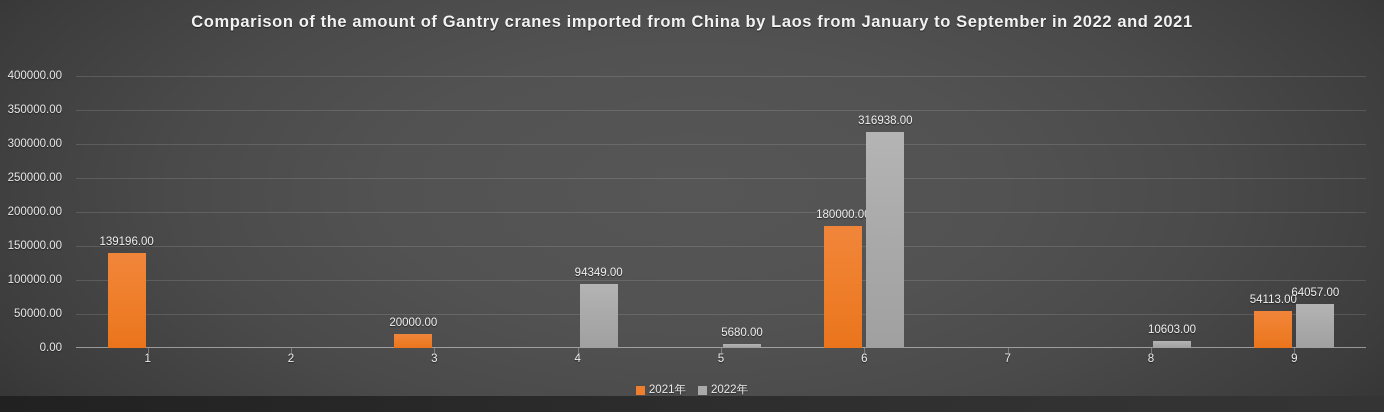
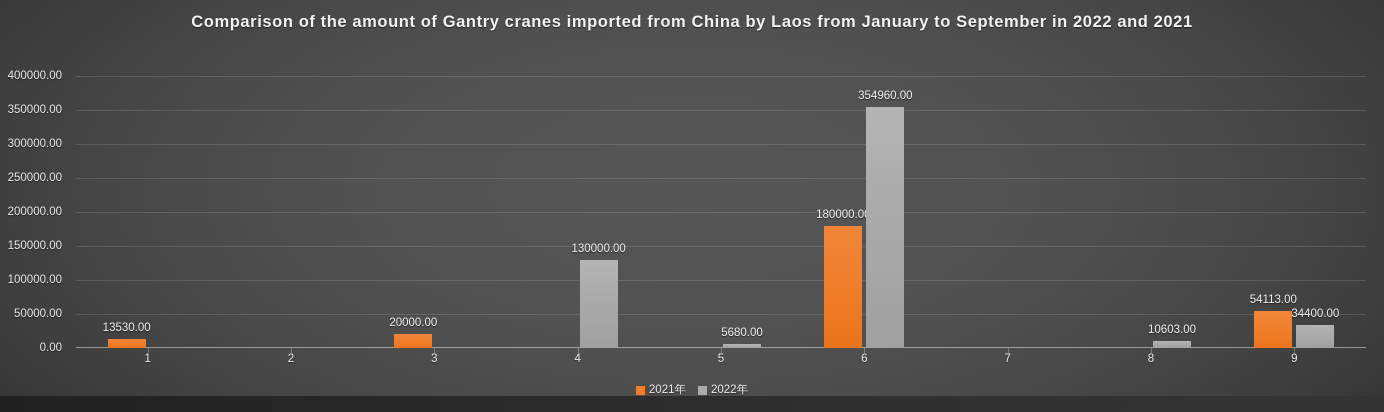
2021年/1: 139196.00 -> 13530.00
2022年/4: 94349.00 -> 130000.00
2022年/6: 316938.00 -> 354960.00
2022年/9: 64057.00 -> 34400.00
